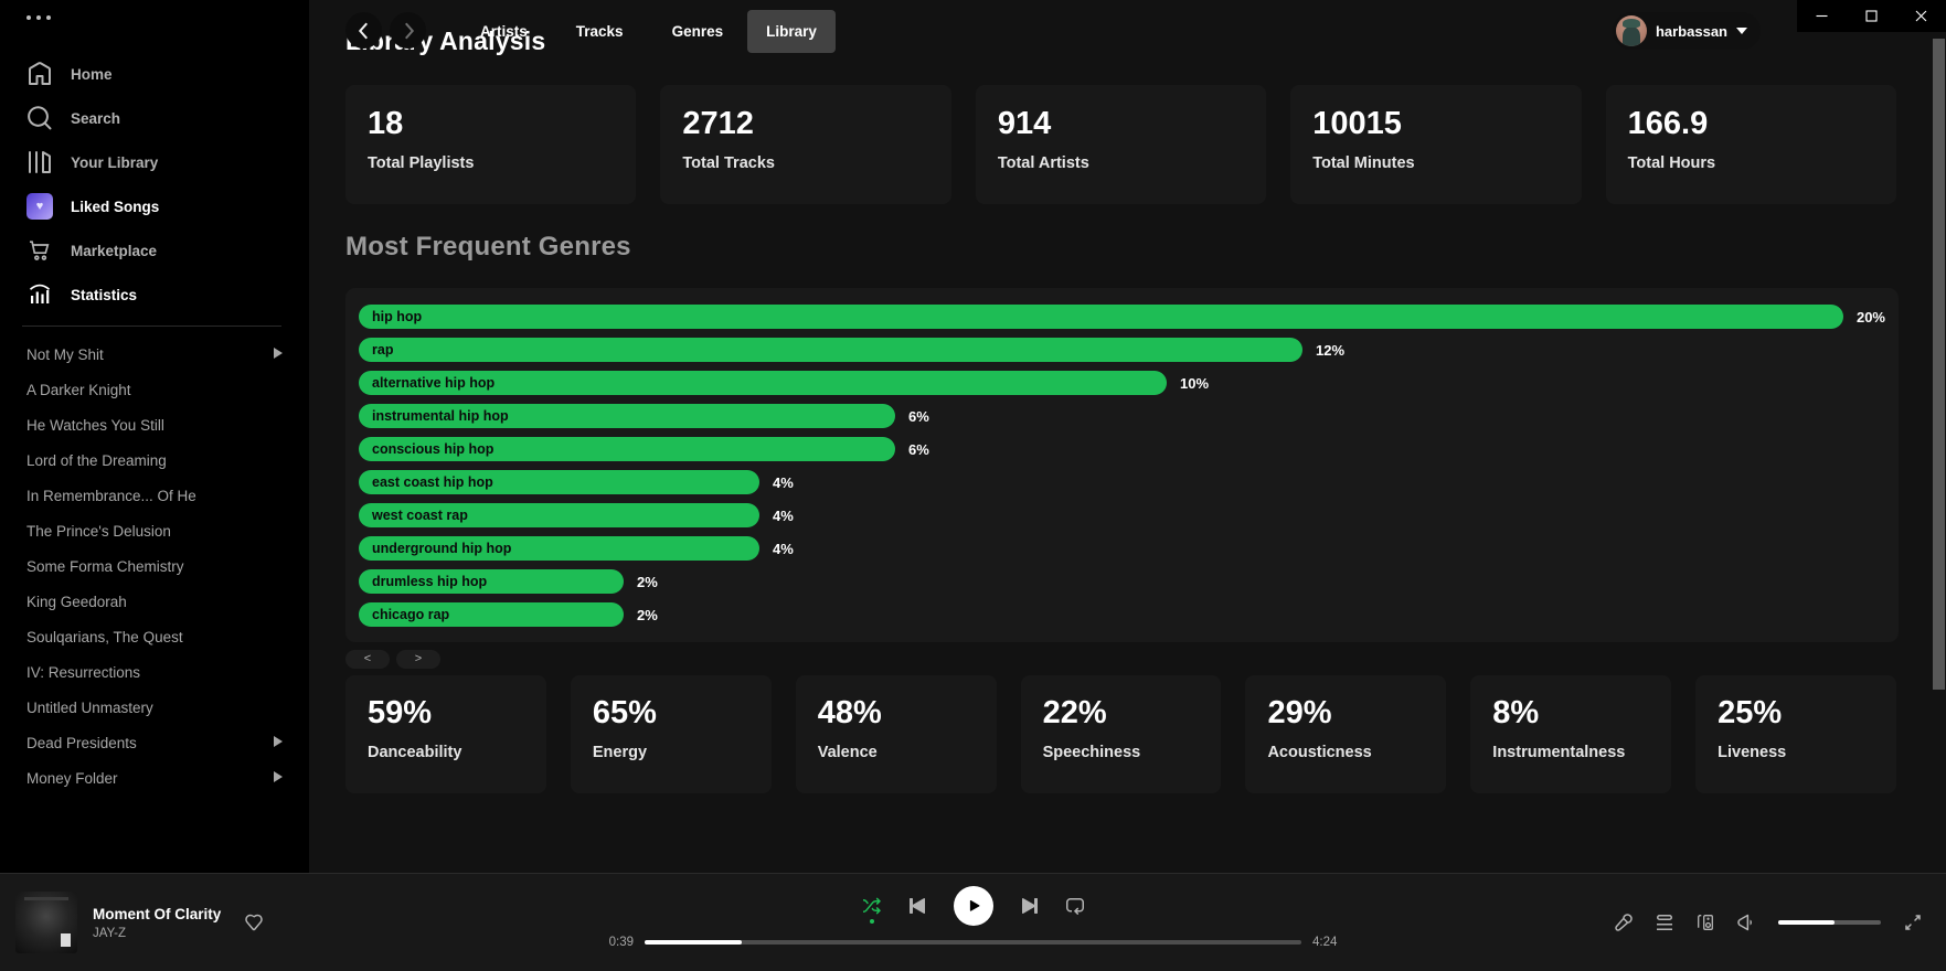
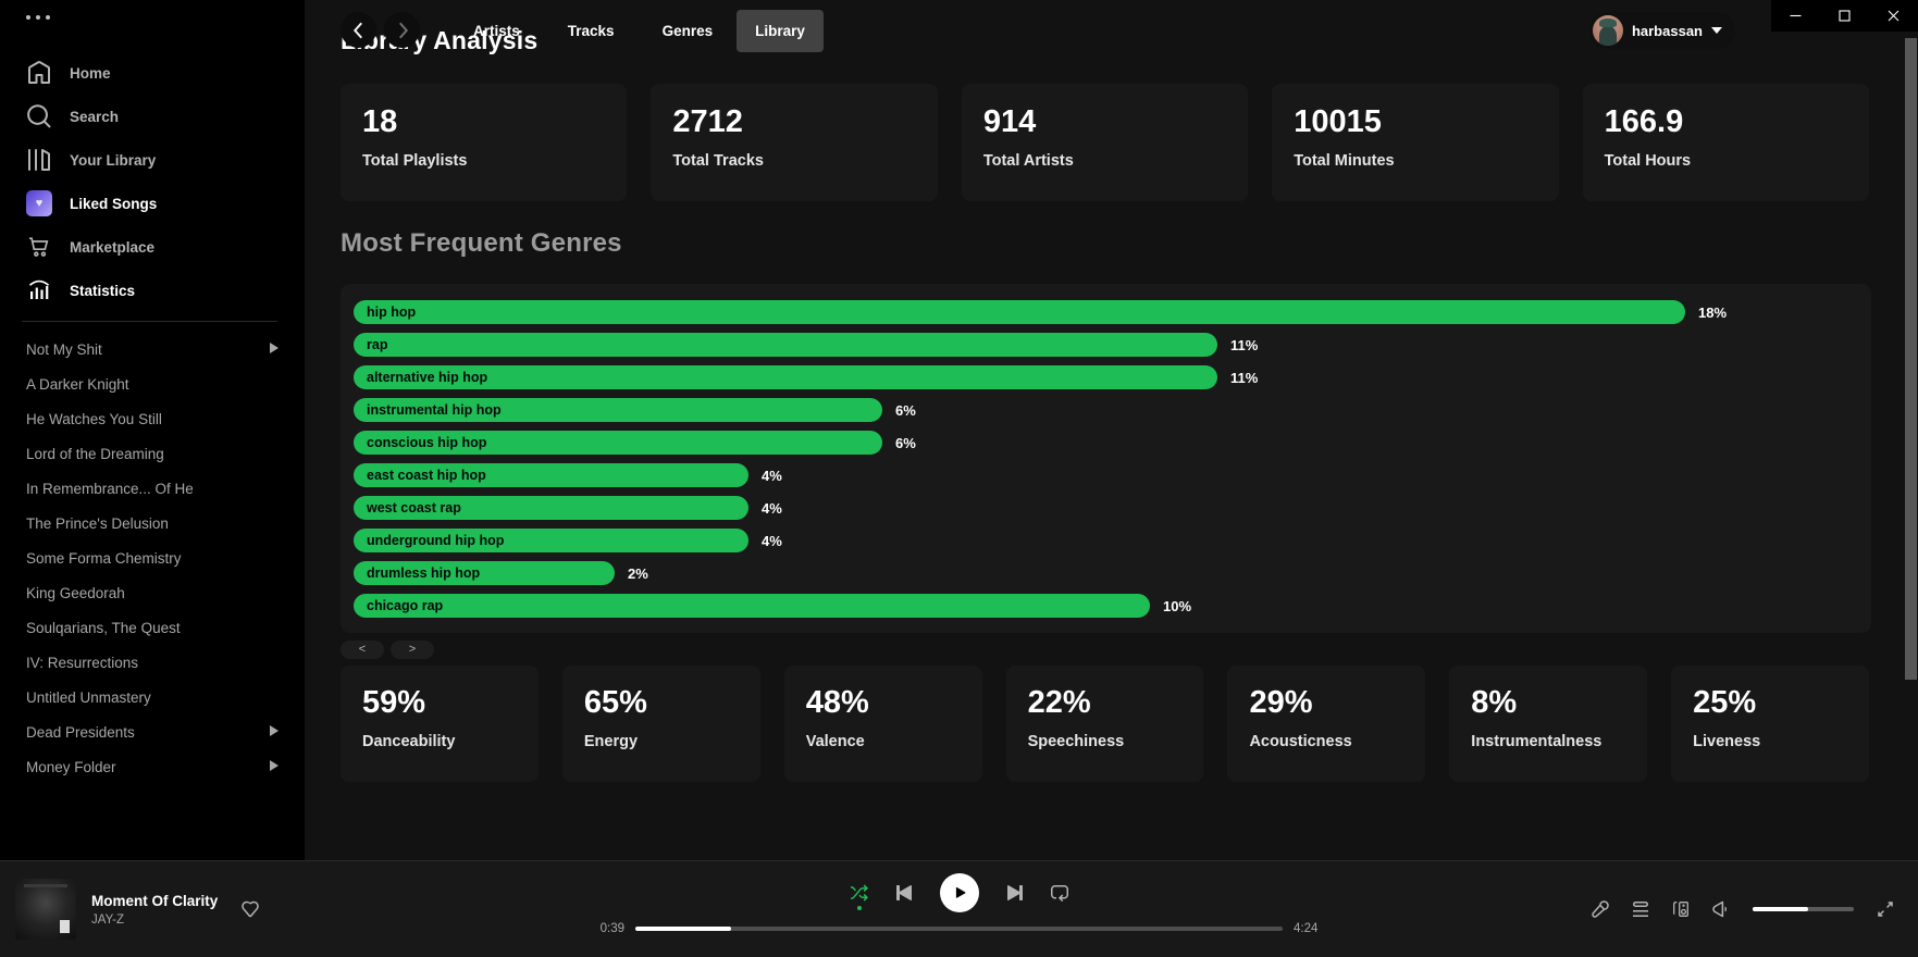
hip hop: 20% -> 18%
rap: 12% -> 11%
alternative hip hop: 10% -> 11%
chicago rap: 2% -> 10%
